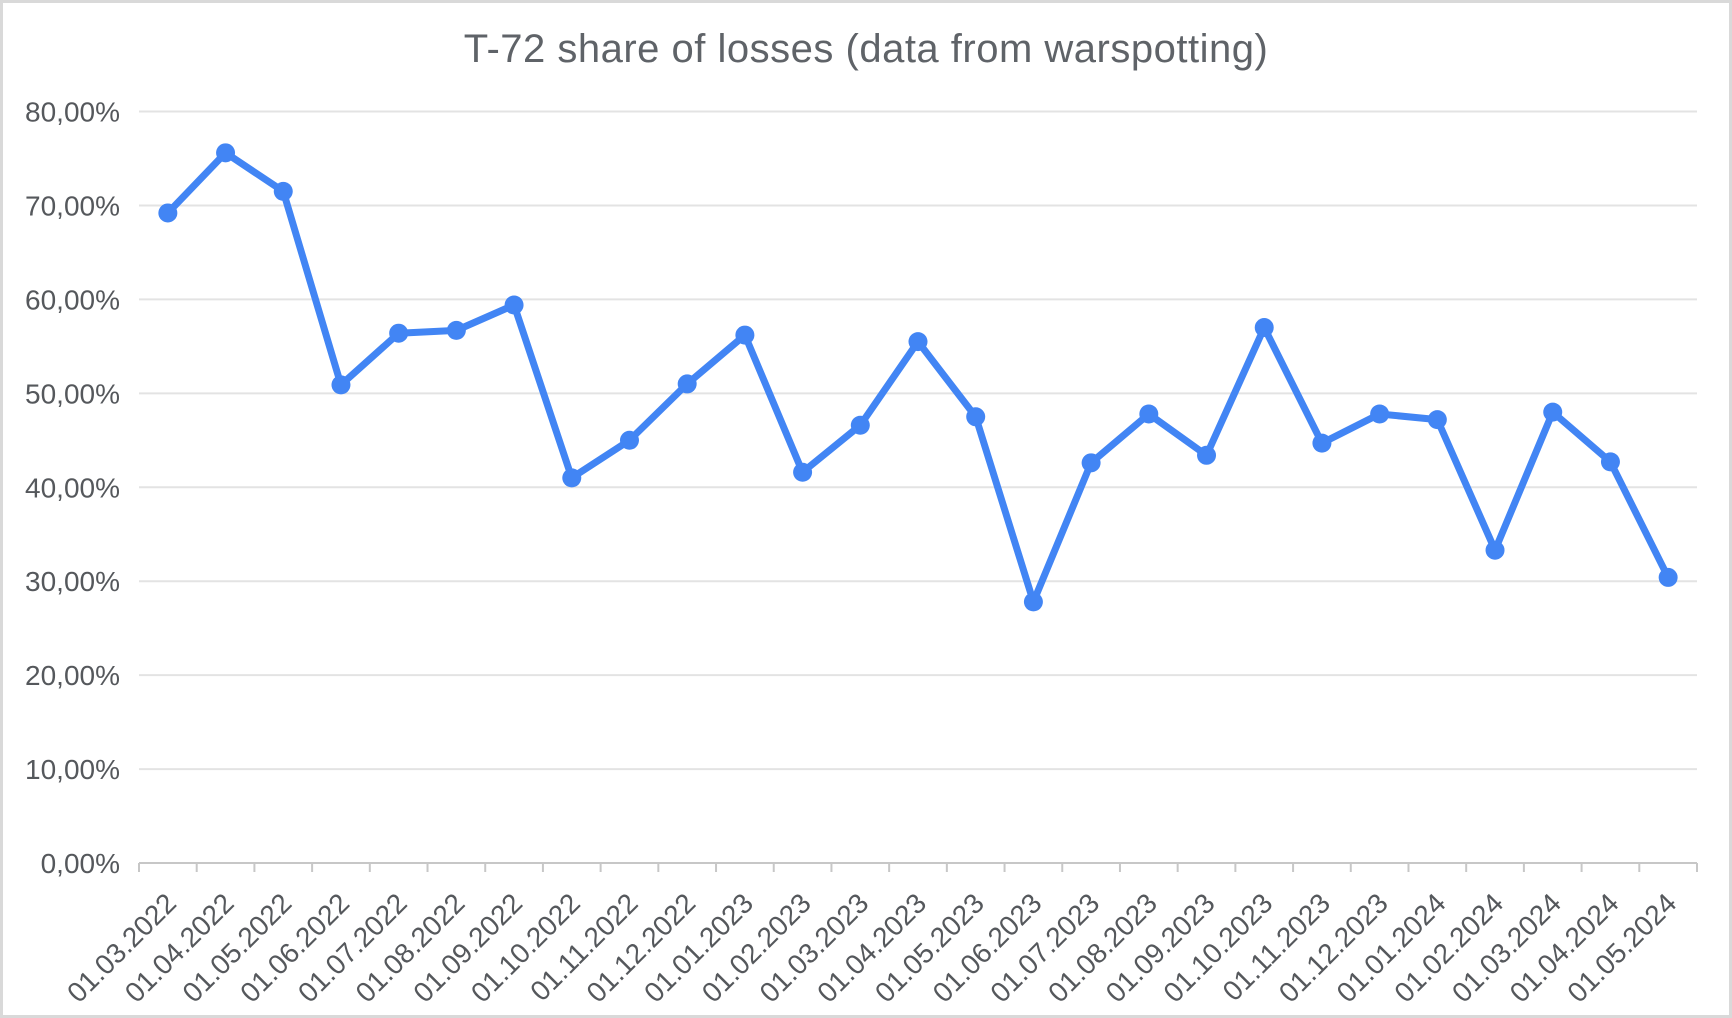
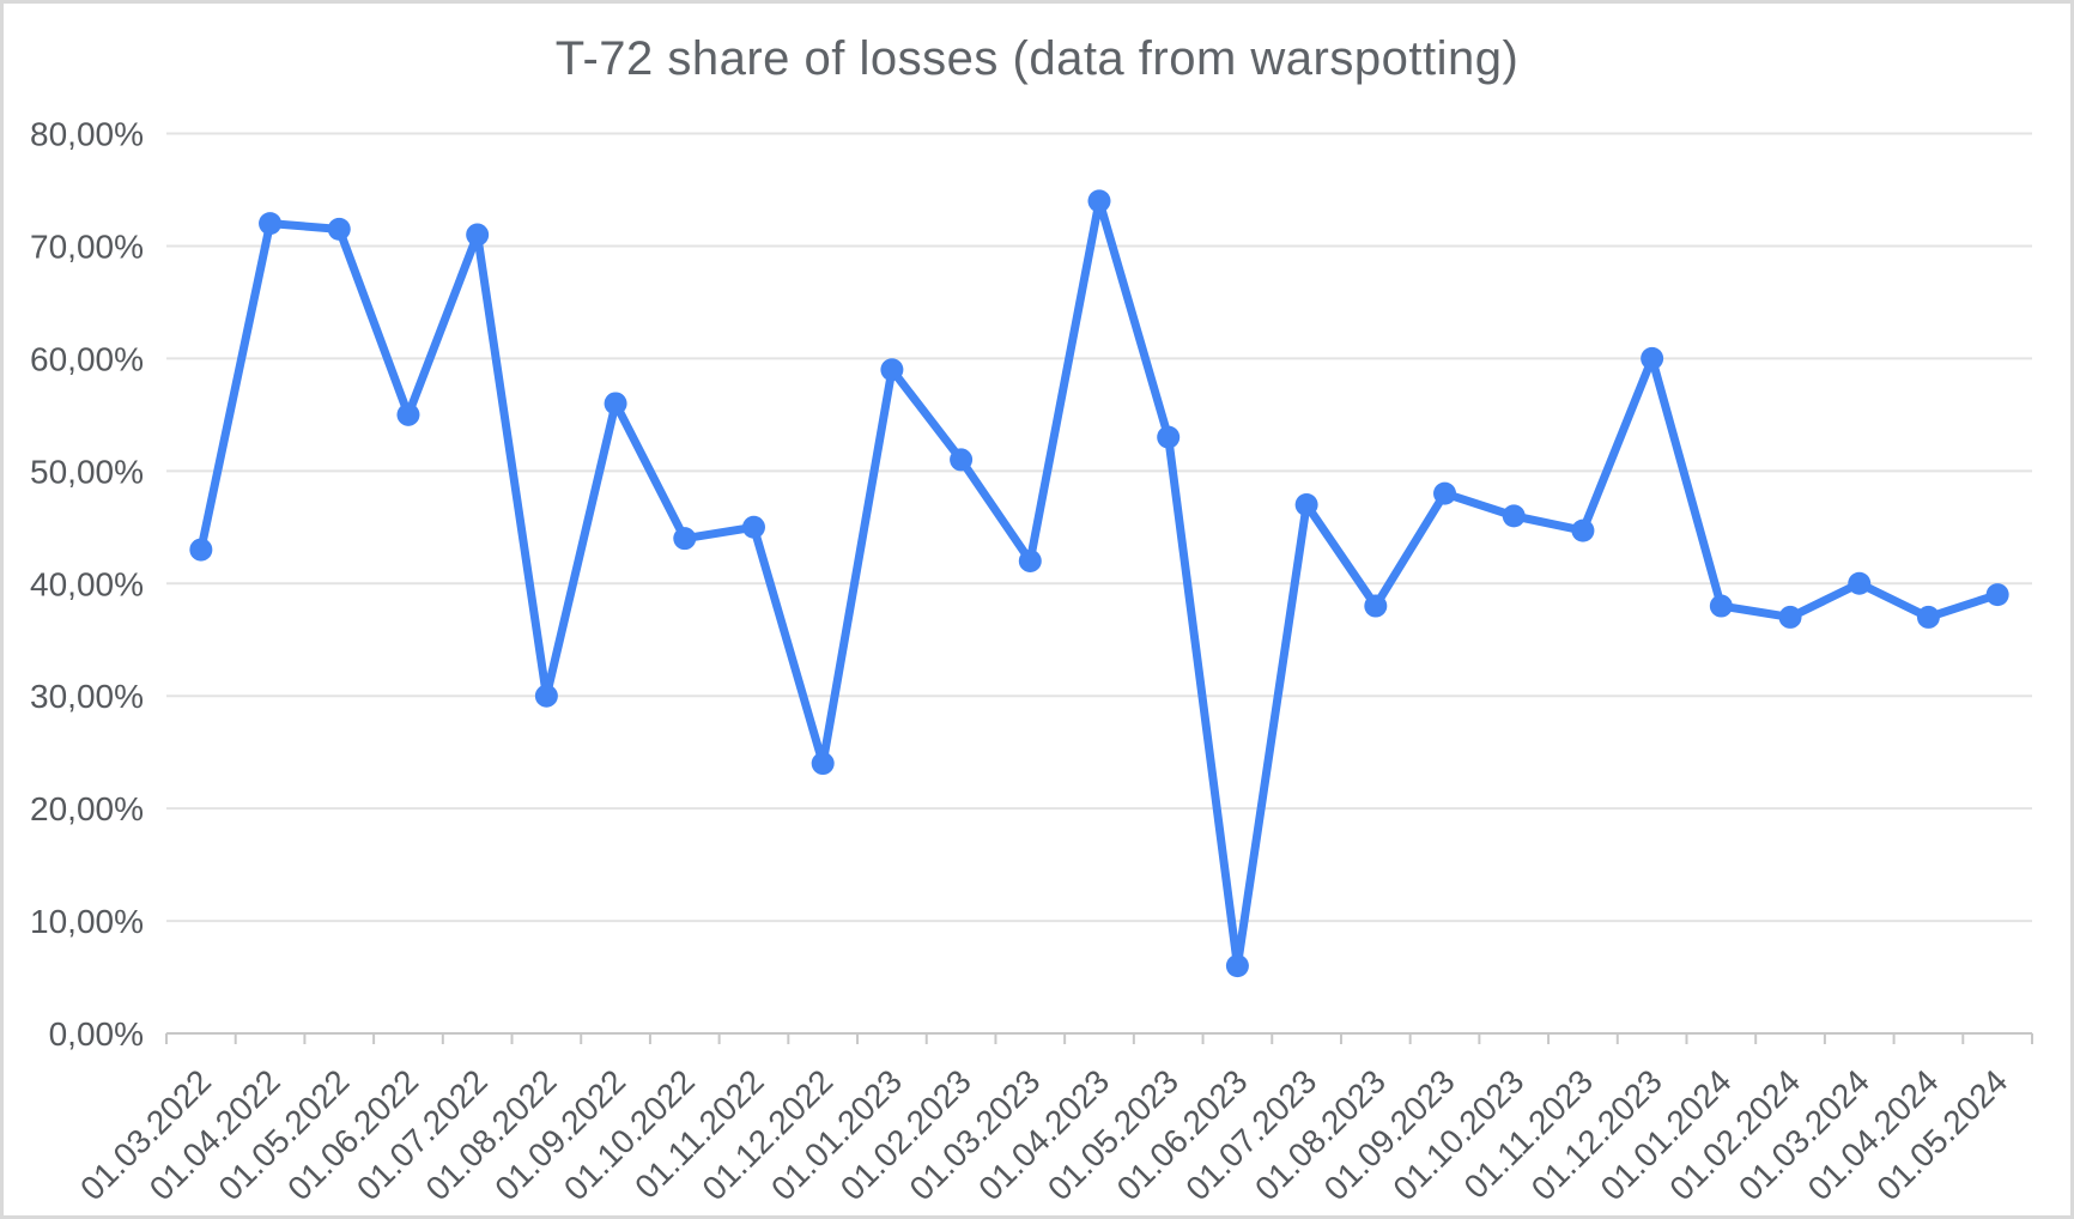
01.03.2022: 69% -> 43%
01.04.2022: 76% -> 72%
01.06.2022: 51% -> 55%
01.07.2022: 56% -> 71%
01.08.2022: 57% -> 30%
01.09.2022: 59% -> 56%
01.10.2022: 41% -> 44%
01.12.2022: 51% -> 24%
01.01.2023: 56% -> 59%
01.02.2023: 42% -> 51%
01.03.2023: 47% -> 42%
01.04.2023: 56% -> 74%
01.05.2023: 48% -> 53%
01.06.2023: 28% -> 6%
01.07.2023: 43% -> 47%
01.08.2023: 48% -> 38%
01.09.2023: 43% -> 48%
01.10.2023: 57% -> 46%
01.12.2023: 48% -> 60%
01.01.2024: 47% -> 38%
01.02.2024: 33% -> 37%
01.03.2024: 48% -> 40%
01.04.2024: 43% -> 37%
01.05.2024: 30% -> 39%
